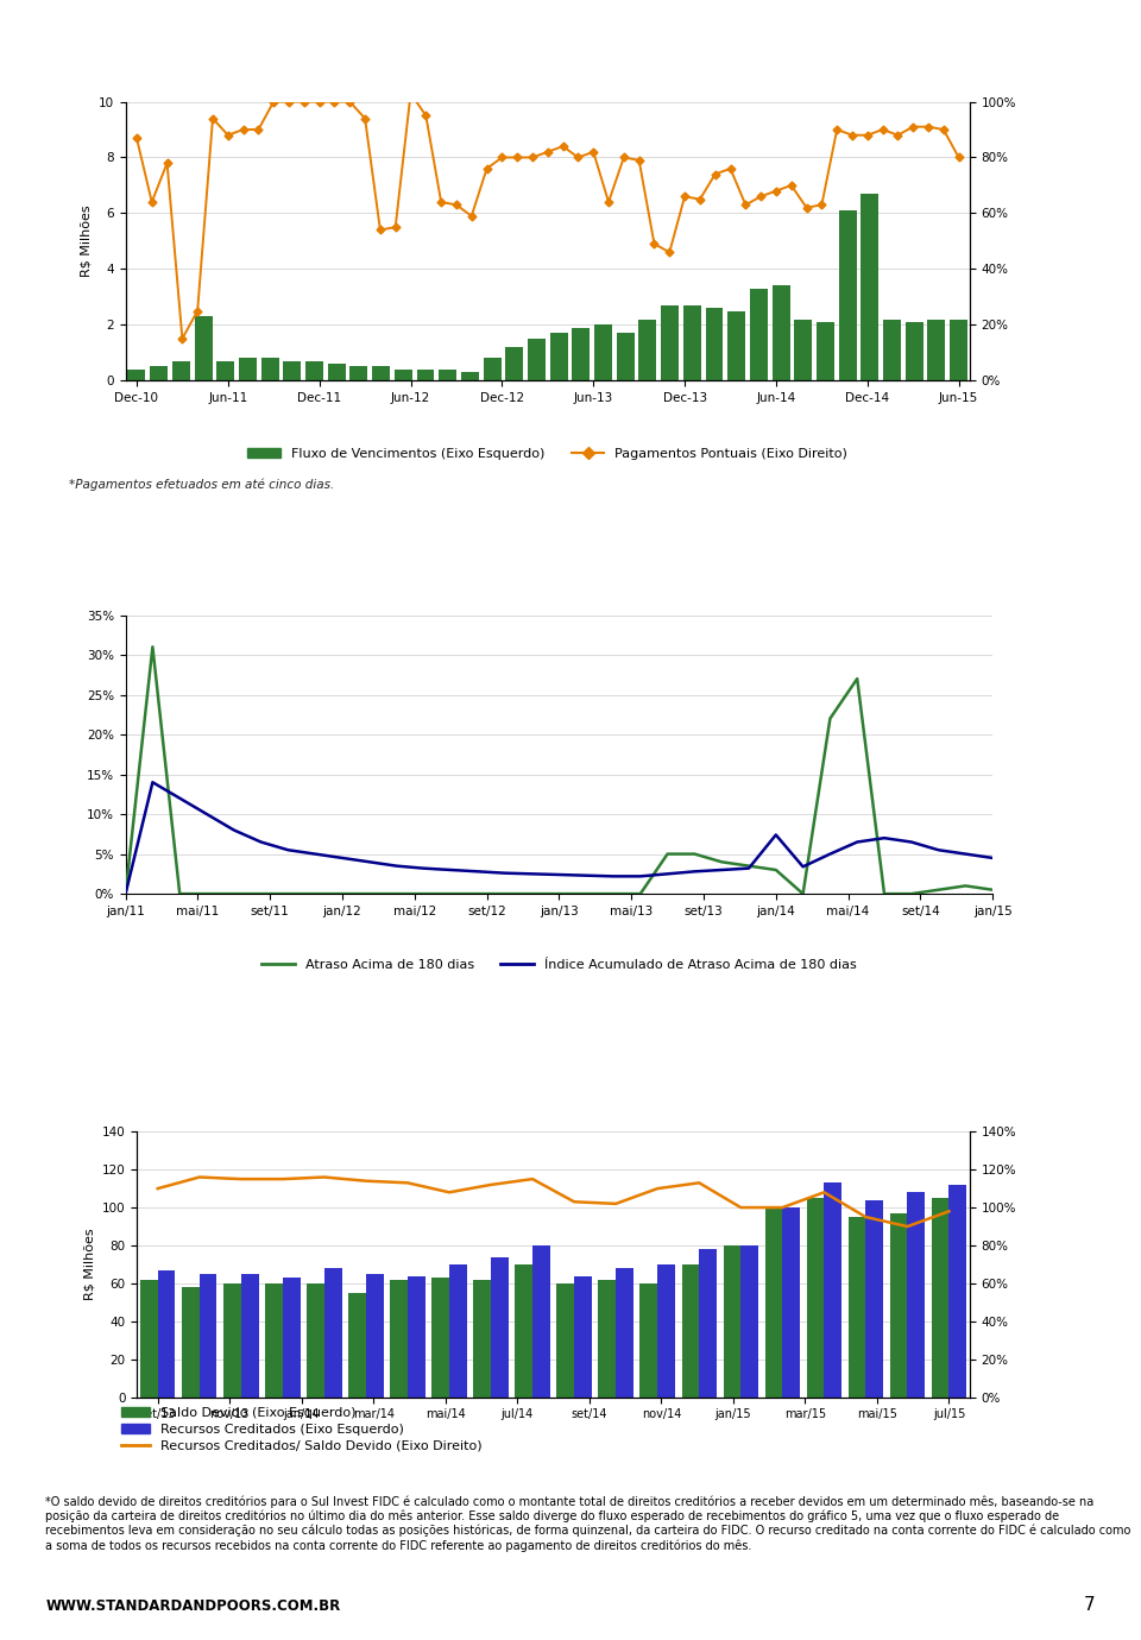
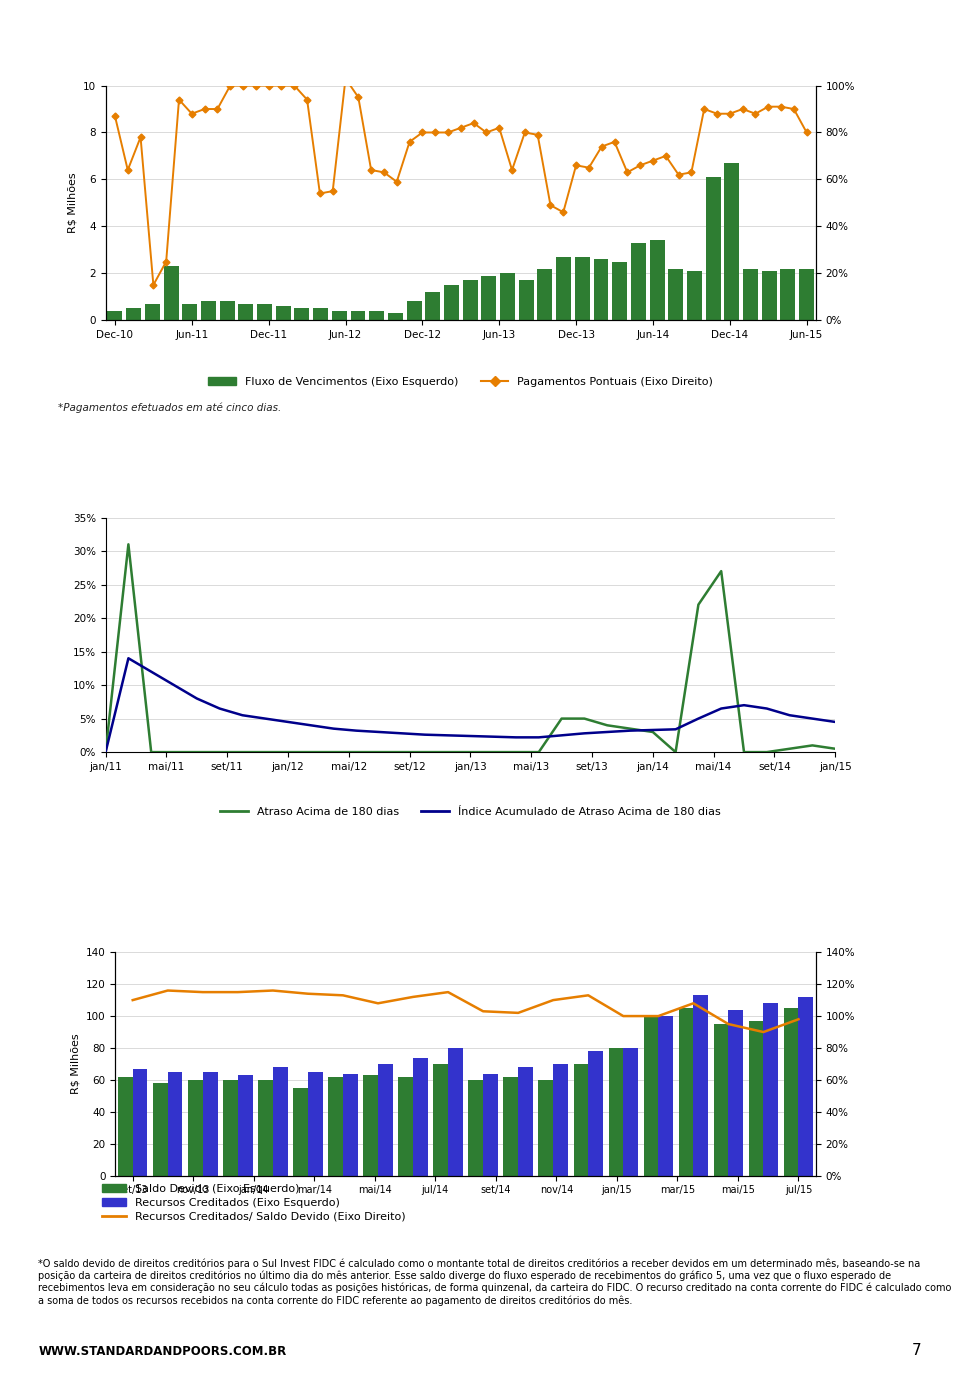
Índice Acumulado de Atraso Acima de 180 dias/jan/14: 7.4% -> 3.3%
